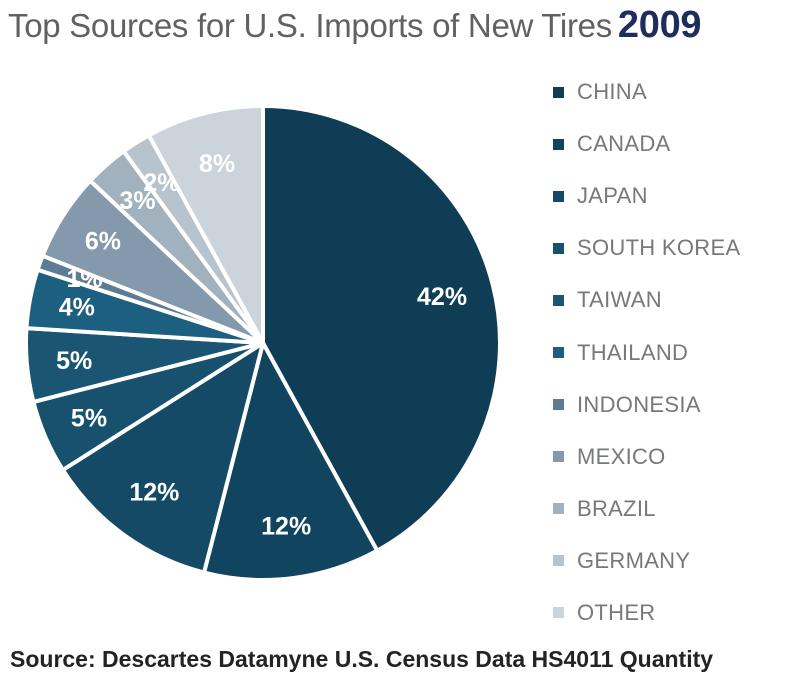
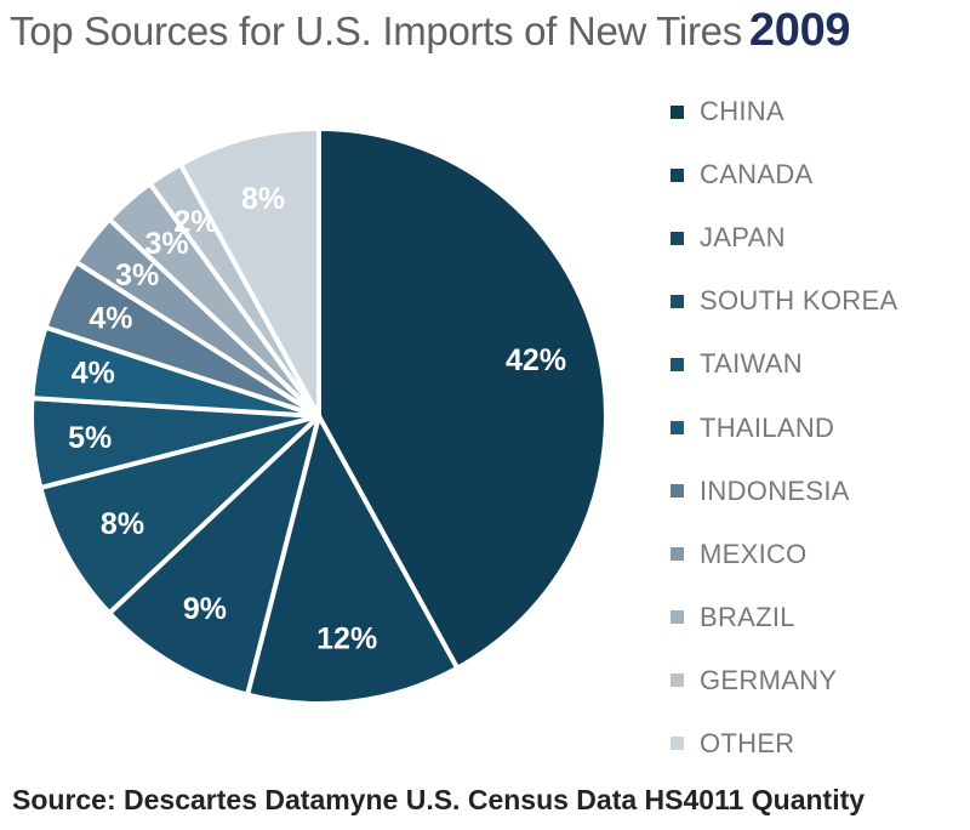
JAPAN: 12% -> 9%
SOUTH KOREA: 5% -> 8%
INDONESIA: 1% -> 4%
MEXICO: 6% -> 3%
